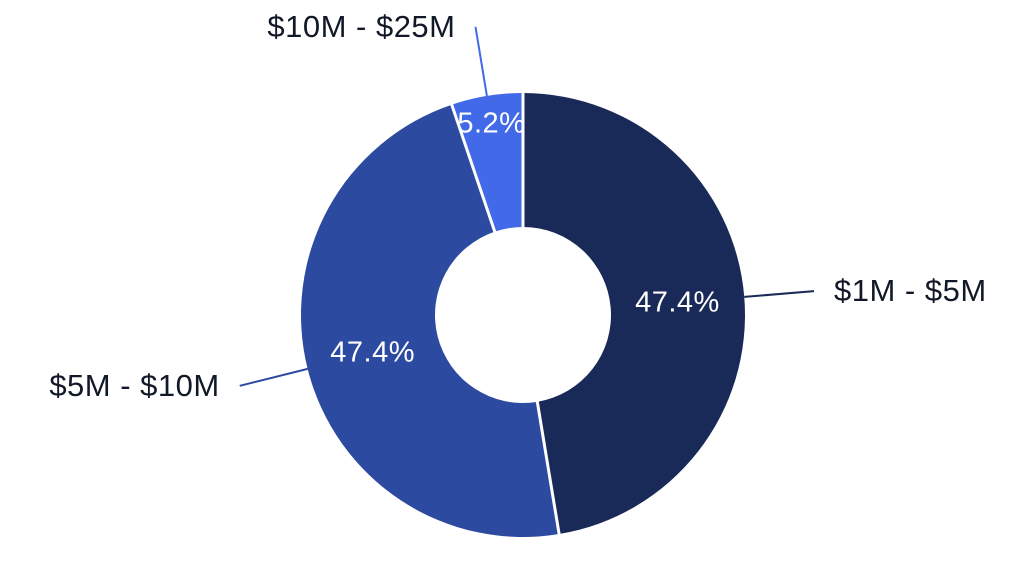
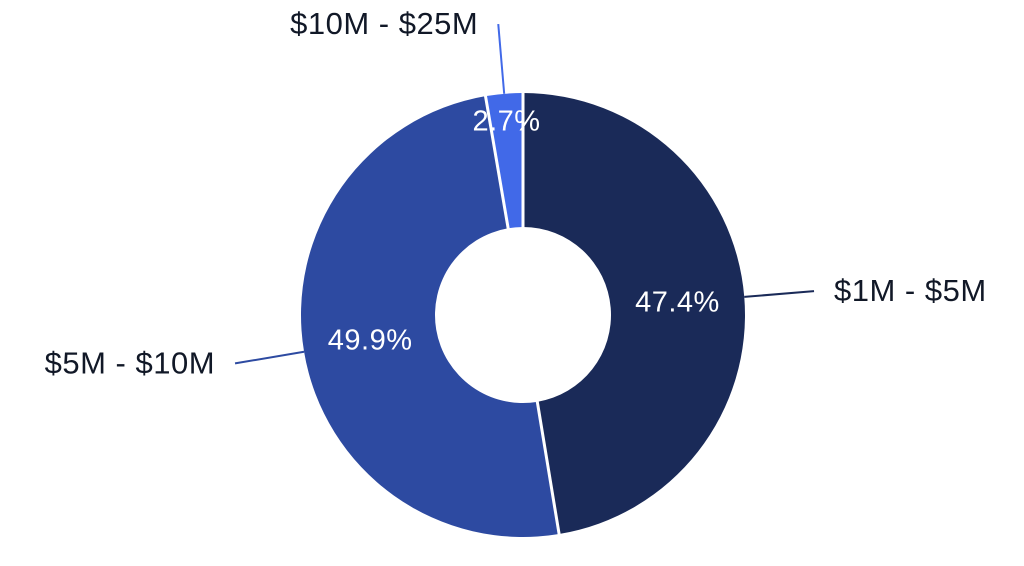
$5M - $10M: 47.4% -> 49.9%
$10M - $25M: 5.2% -> 2.7%
